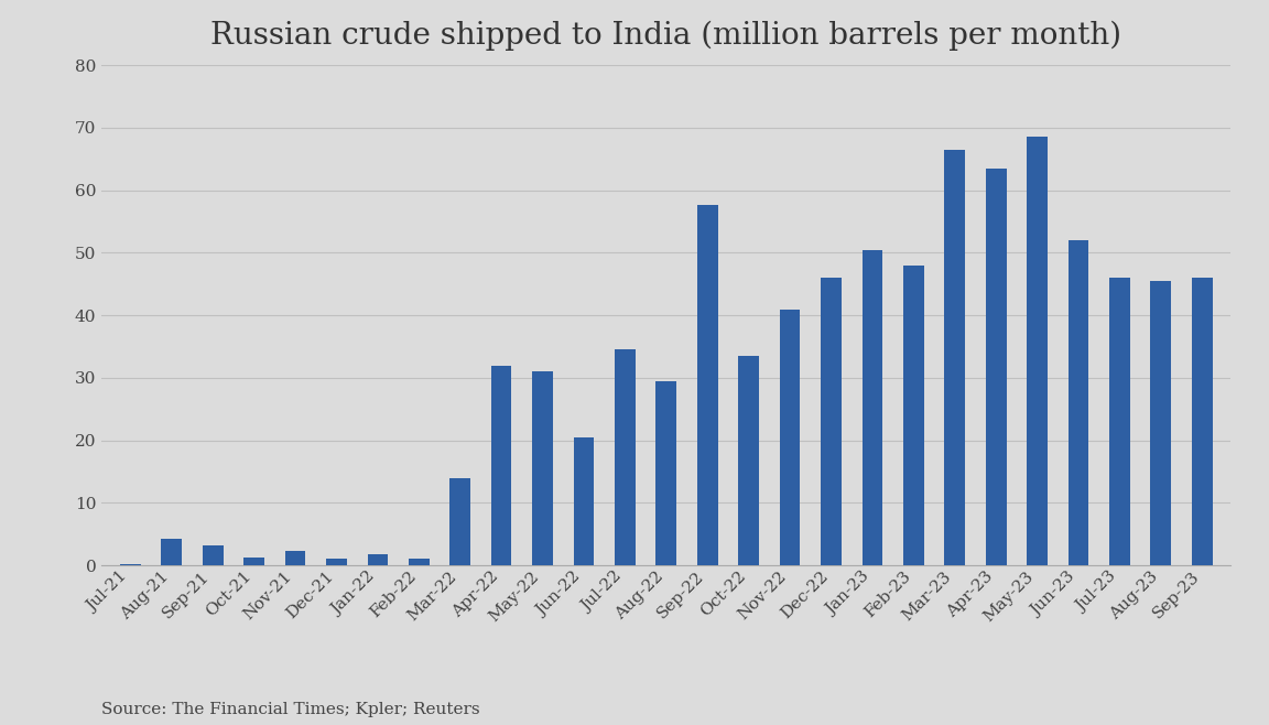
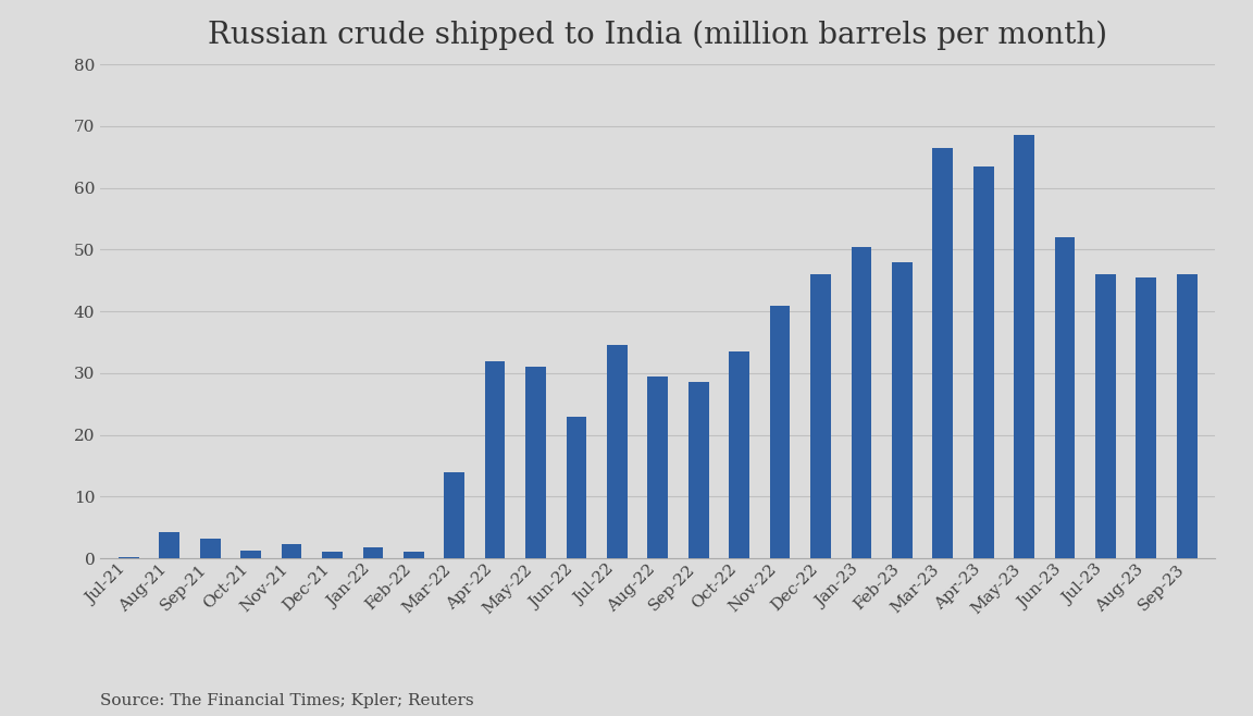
Jun-22: 20.4 -> 23.0
Sep-22: 57.6 -> 28.5
